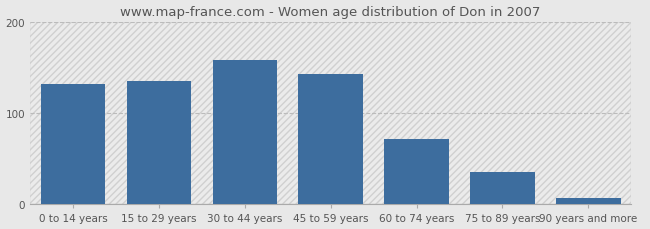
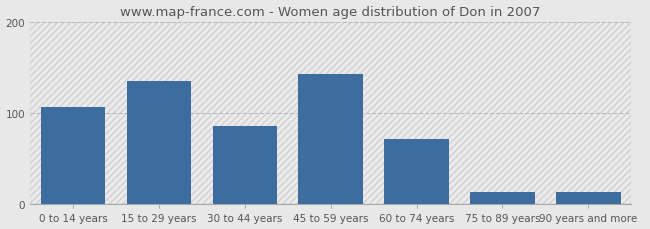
0 to 14 years: 132 -> 106
30 to 44 years: 158 -> 86
75 to 89 years: 35 -> 14
90 years and more: 7 -> 14
